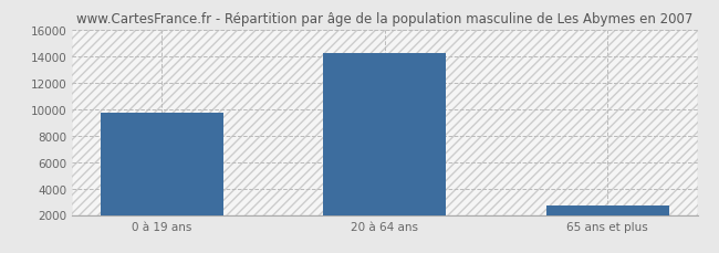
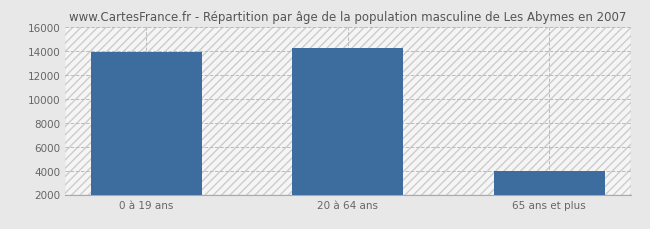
0 à 19 ans: 9700 -> 13900
65 ans et plus: 2700 -> 4000
